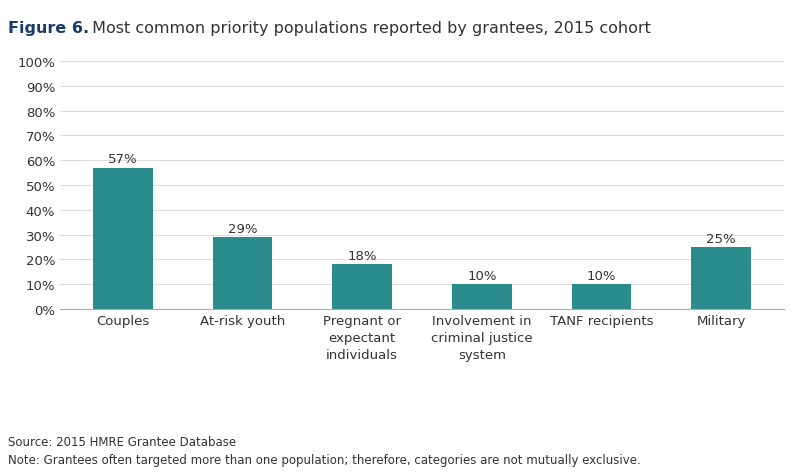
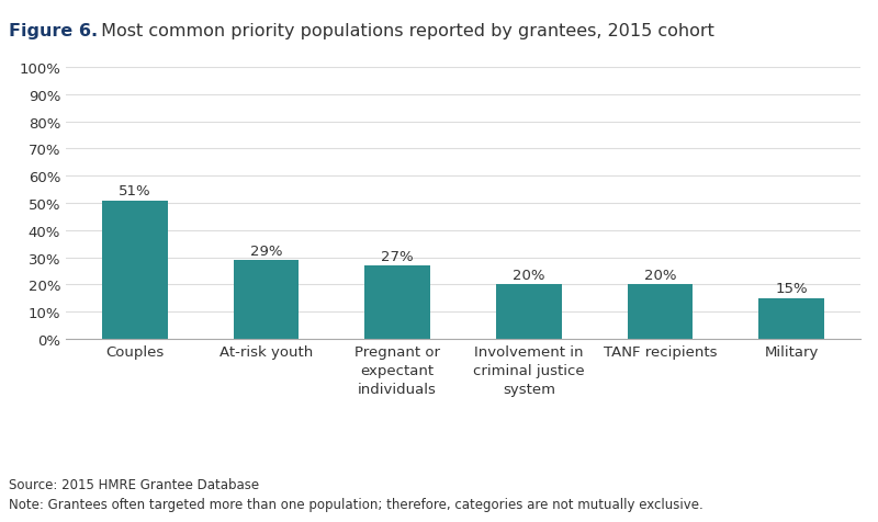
Couples: 57% -> 51%
Pregnant or expectant individuals: 18% -> 27%
Involvement in criminal justice system: 10% -> 20%
TANF recipients: 10% -> 20%
Military: 25% -> 15%
